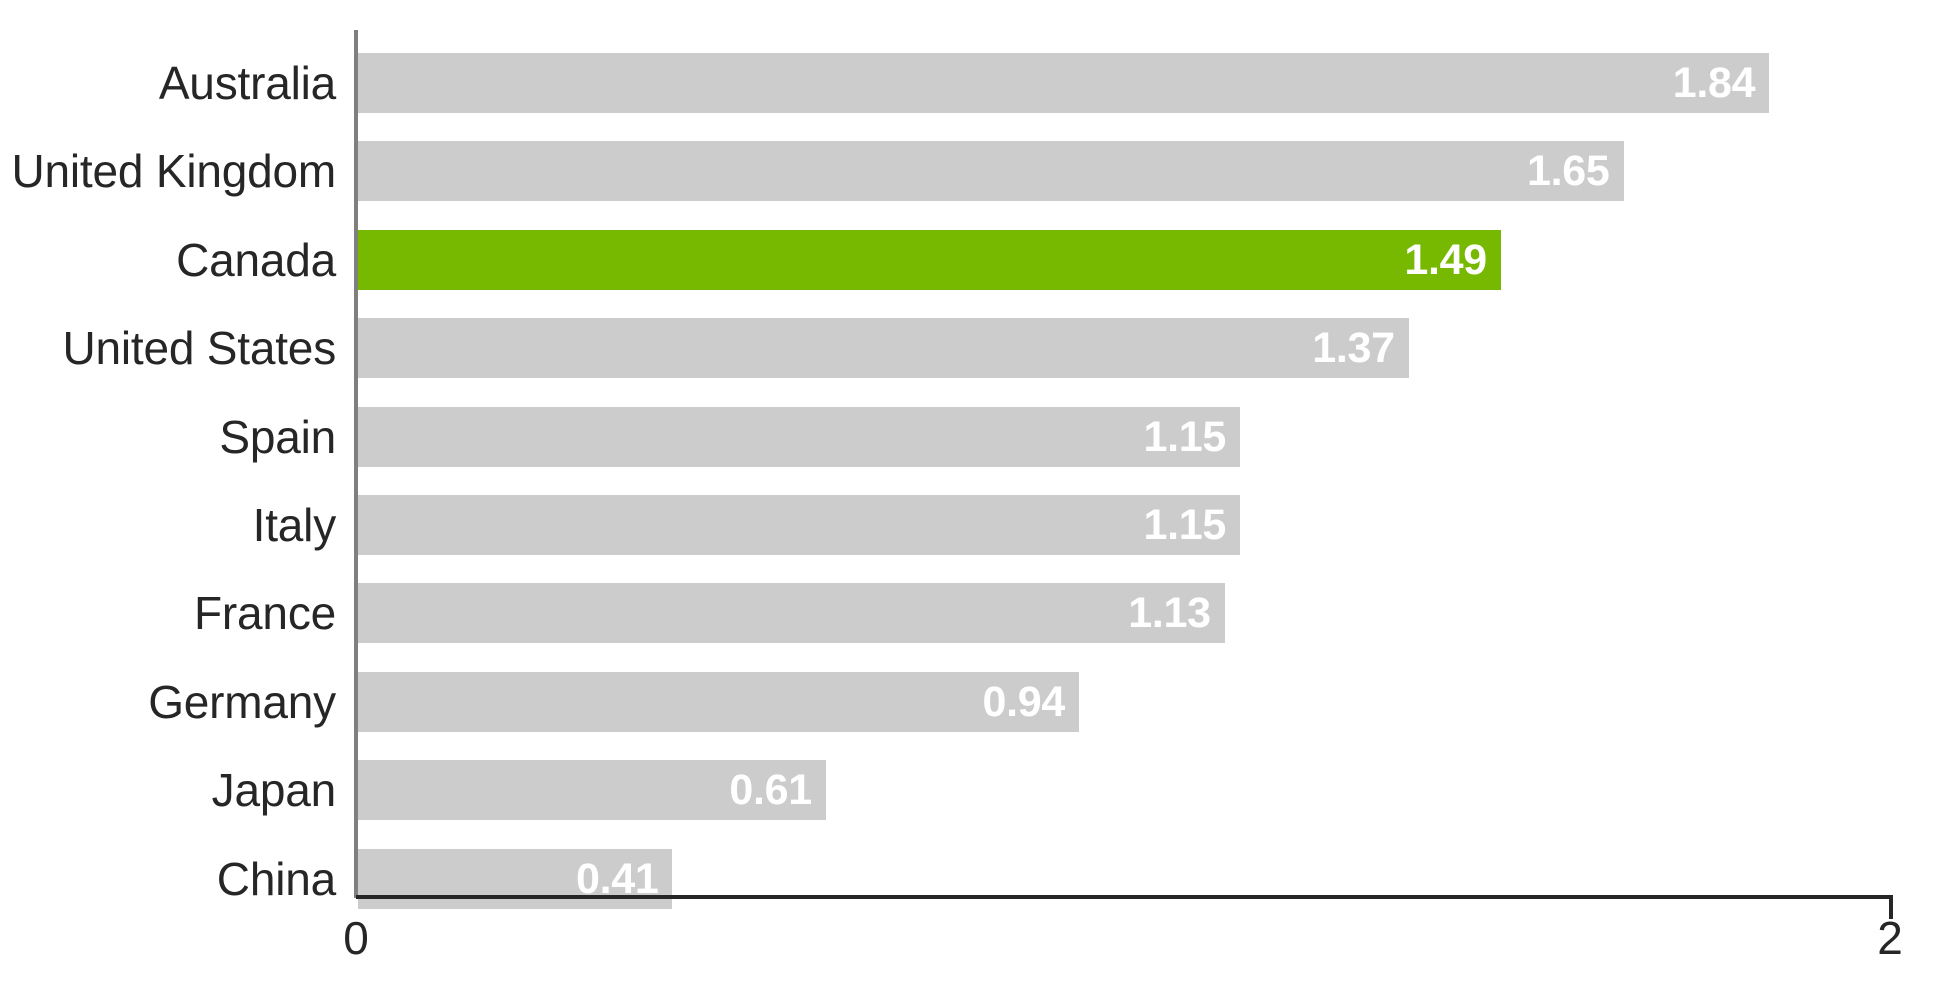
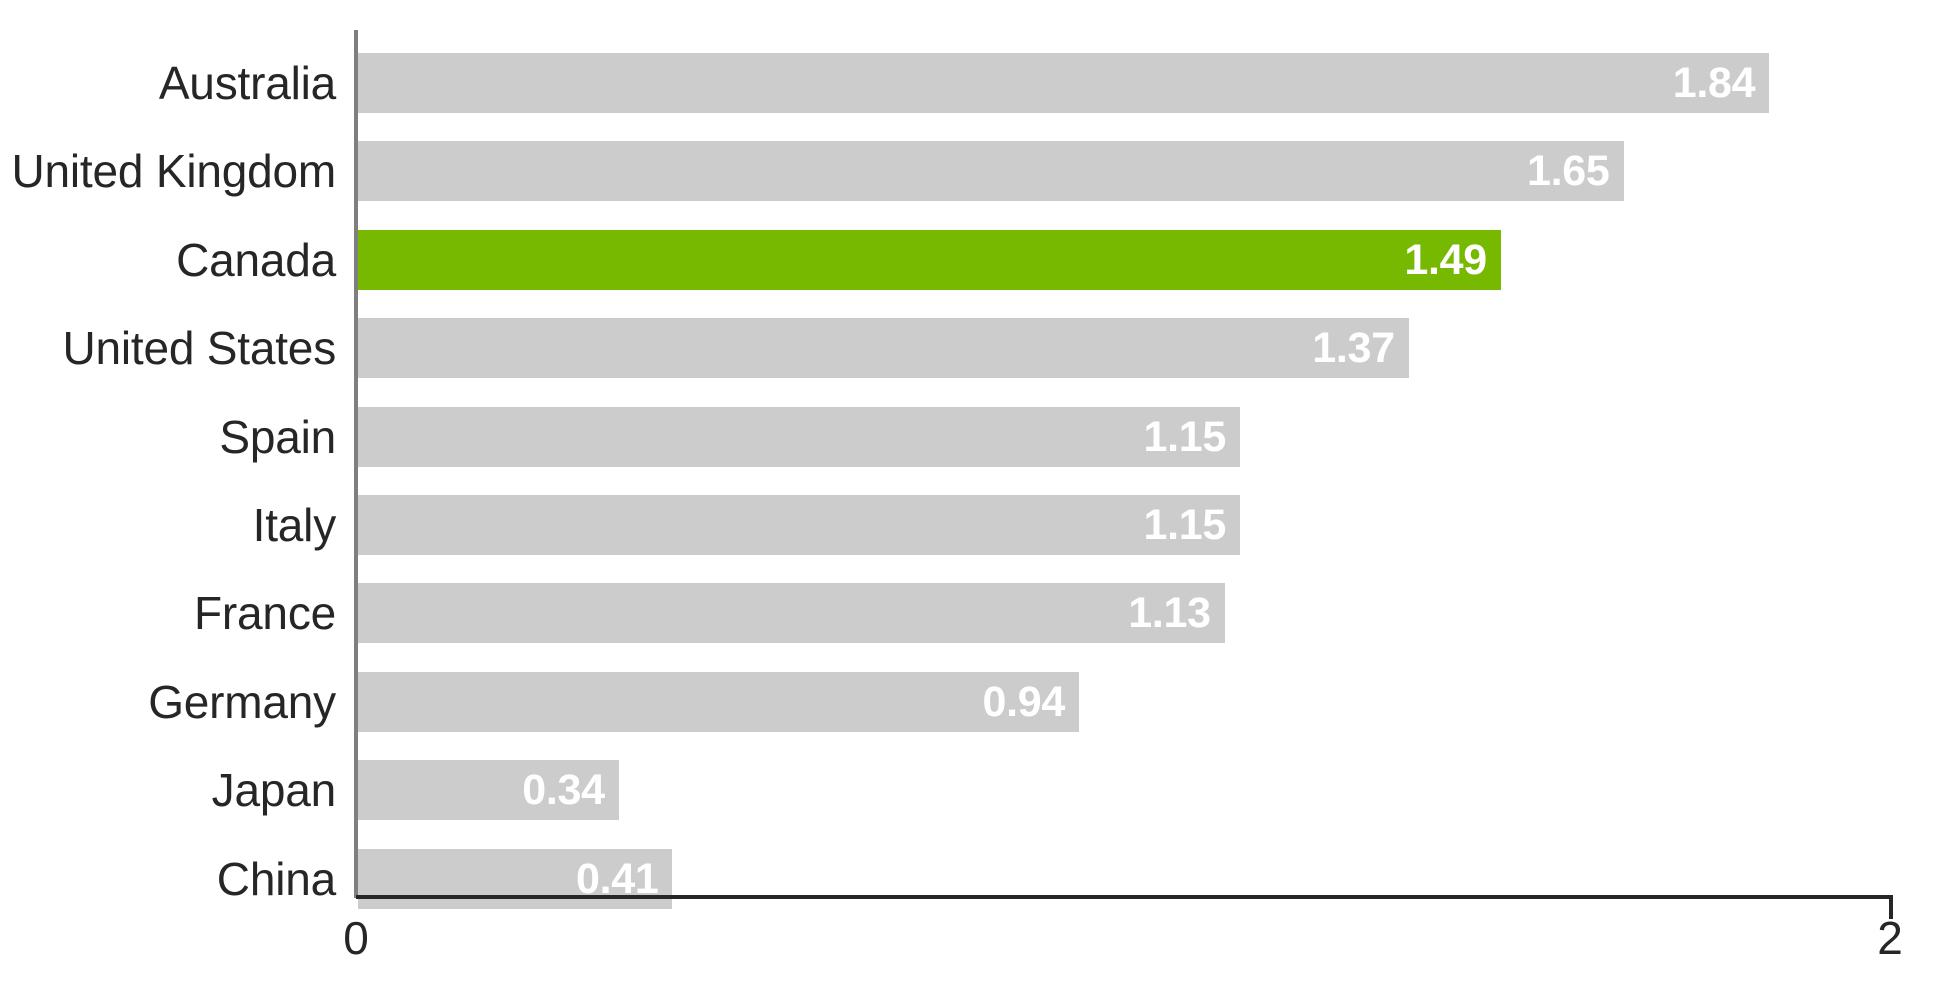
Japan: 0.61 -> 0.34
